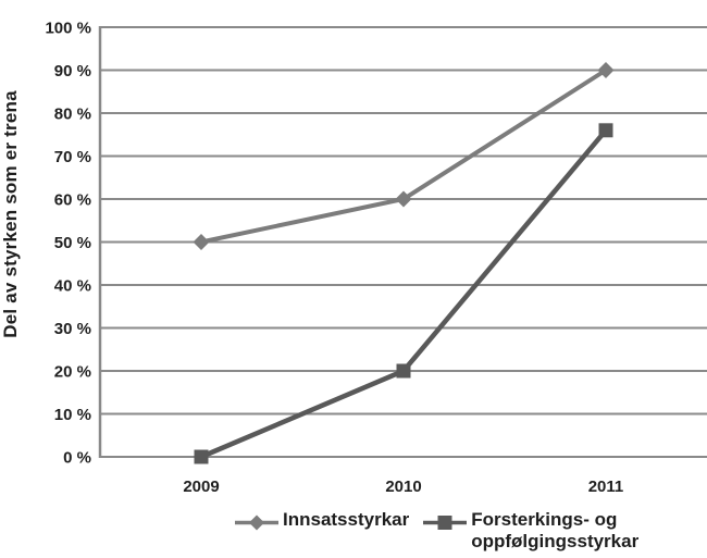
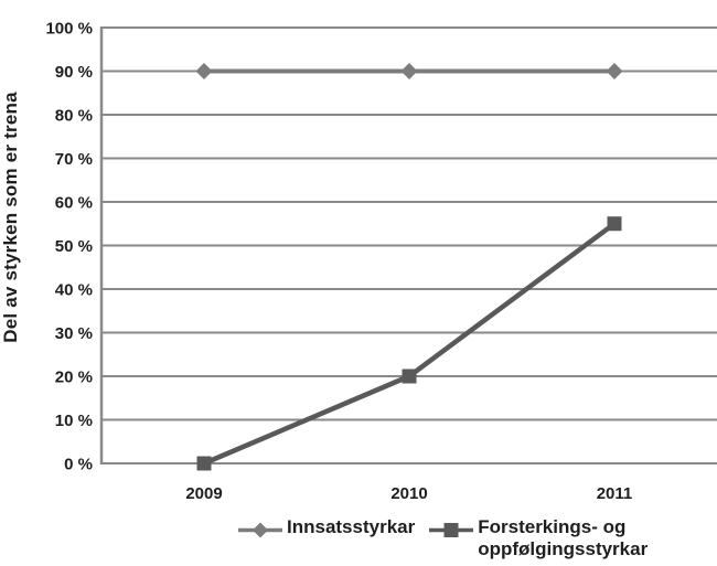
Innsatsstyrkar/2009: 50% -> 90%
Innsatsstyrkar/2010: 60% -> 90%
Forsterkings- og oppfølgingsstyrkar/2011: 76% -> 55%
